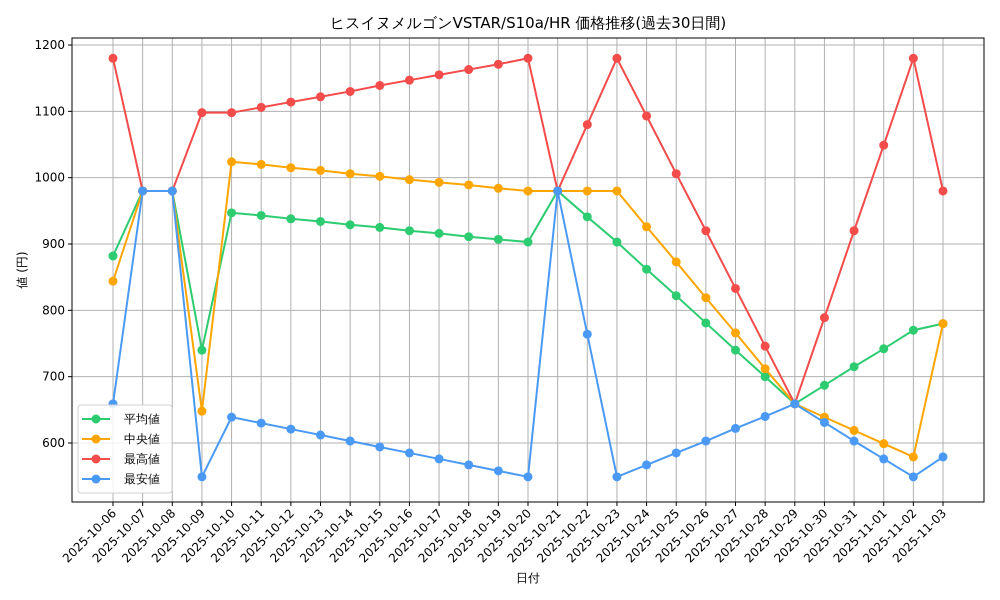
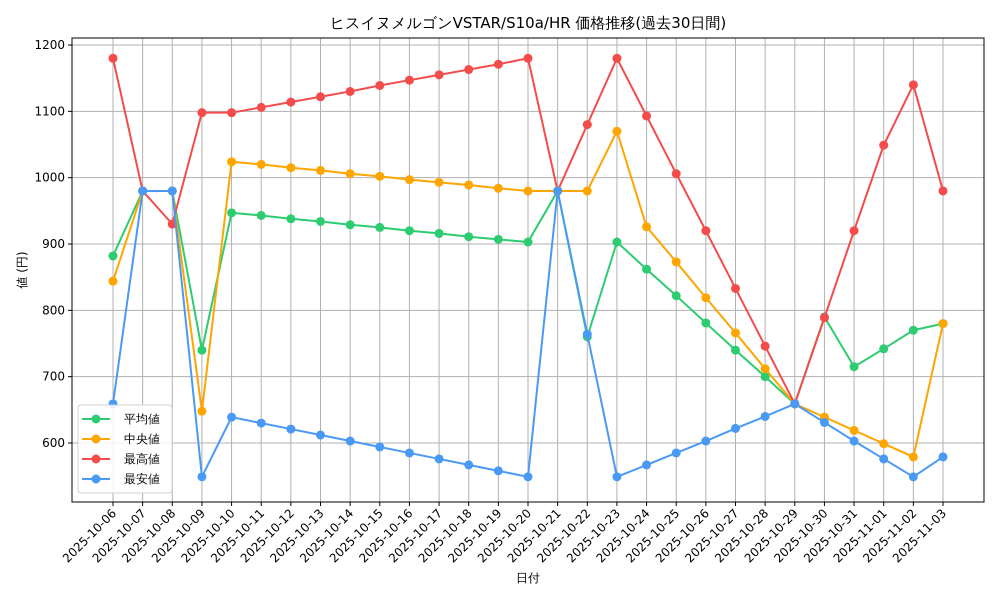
最高値/2025-10-08: 980 -> 930
平均値/2025-10-22: 940 -> 760
中央値/2025-10-23: 980 -> 1070
平均値/2025-10-30: 690 -> 790
最高値/2025-11-02: 1180 -> 1140
